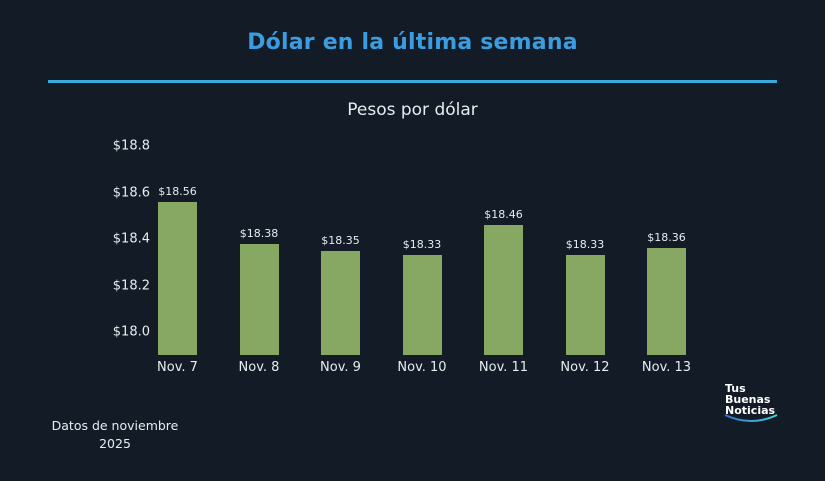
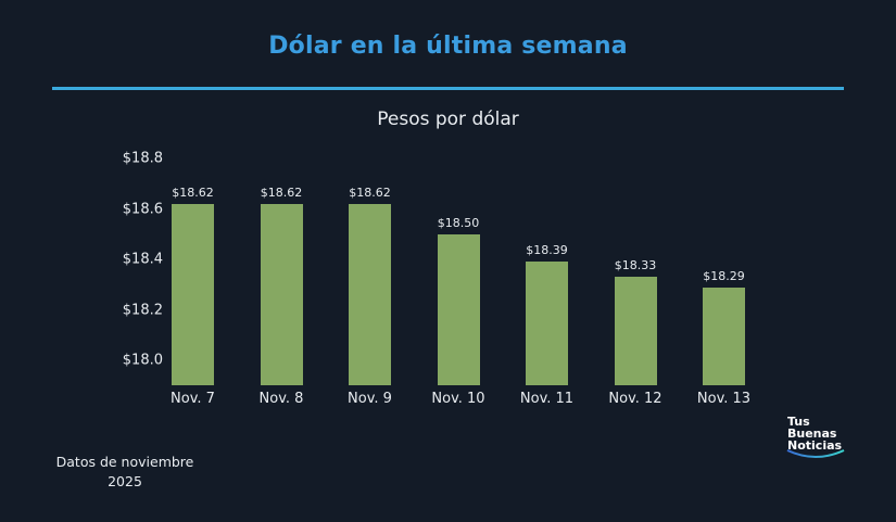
Nov. 7: $18.56 -> $18.62
Nov. 8: $18.38 -> $18.62
Nov. 9: $18.35 -> $18.62
Nov. 10: $18.33 -> $18.50
Nov. 11: $18.46 -> $18.39
Nov. 13: $18.36 -> $18.29
